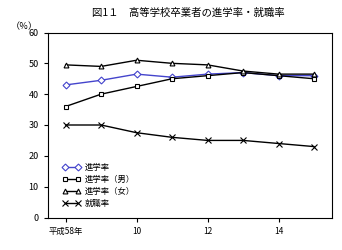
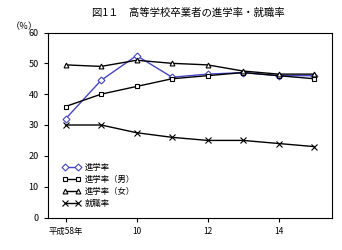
進学率/平成58年: 43.0 -> 32.0
進学率/10: 46.5 -> 52.5
